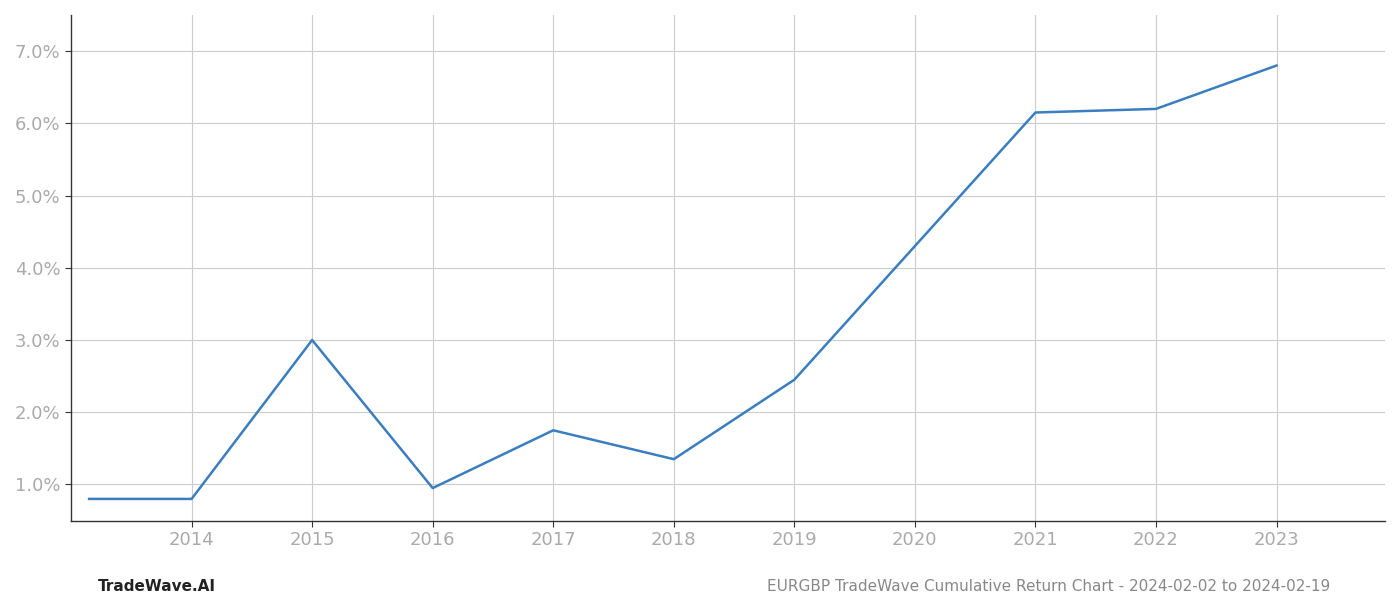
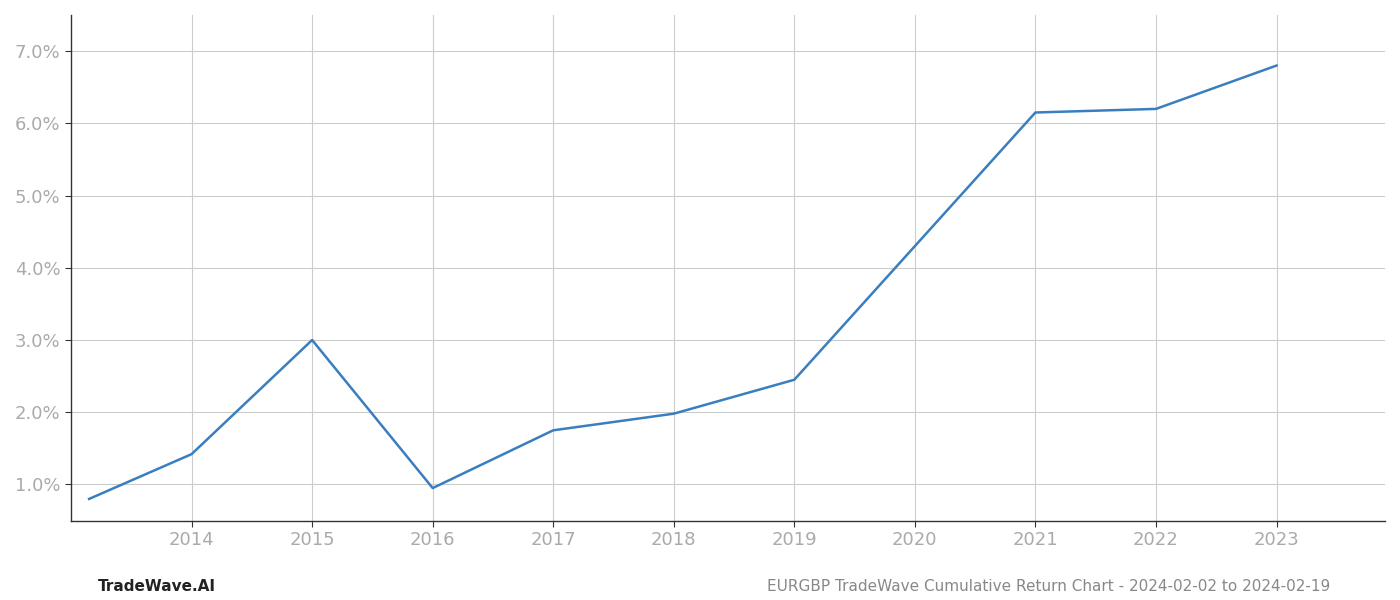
2014: 0.80% -> 1.42%
2018: 1.35% -> 1.98%
